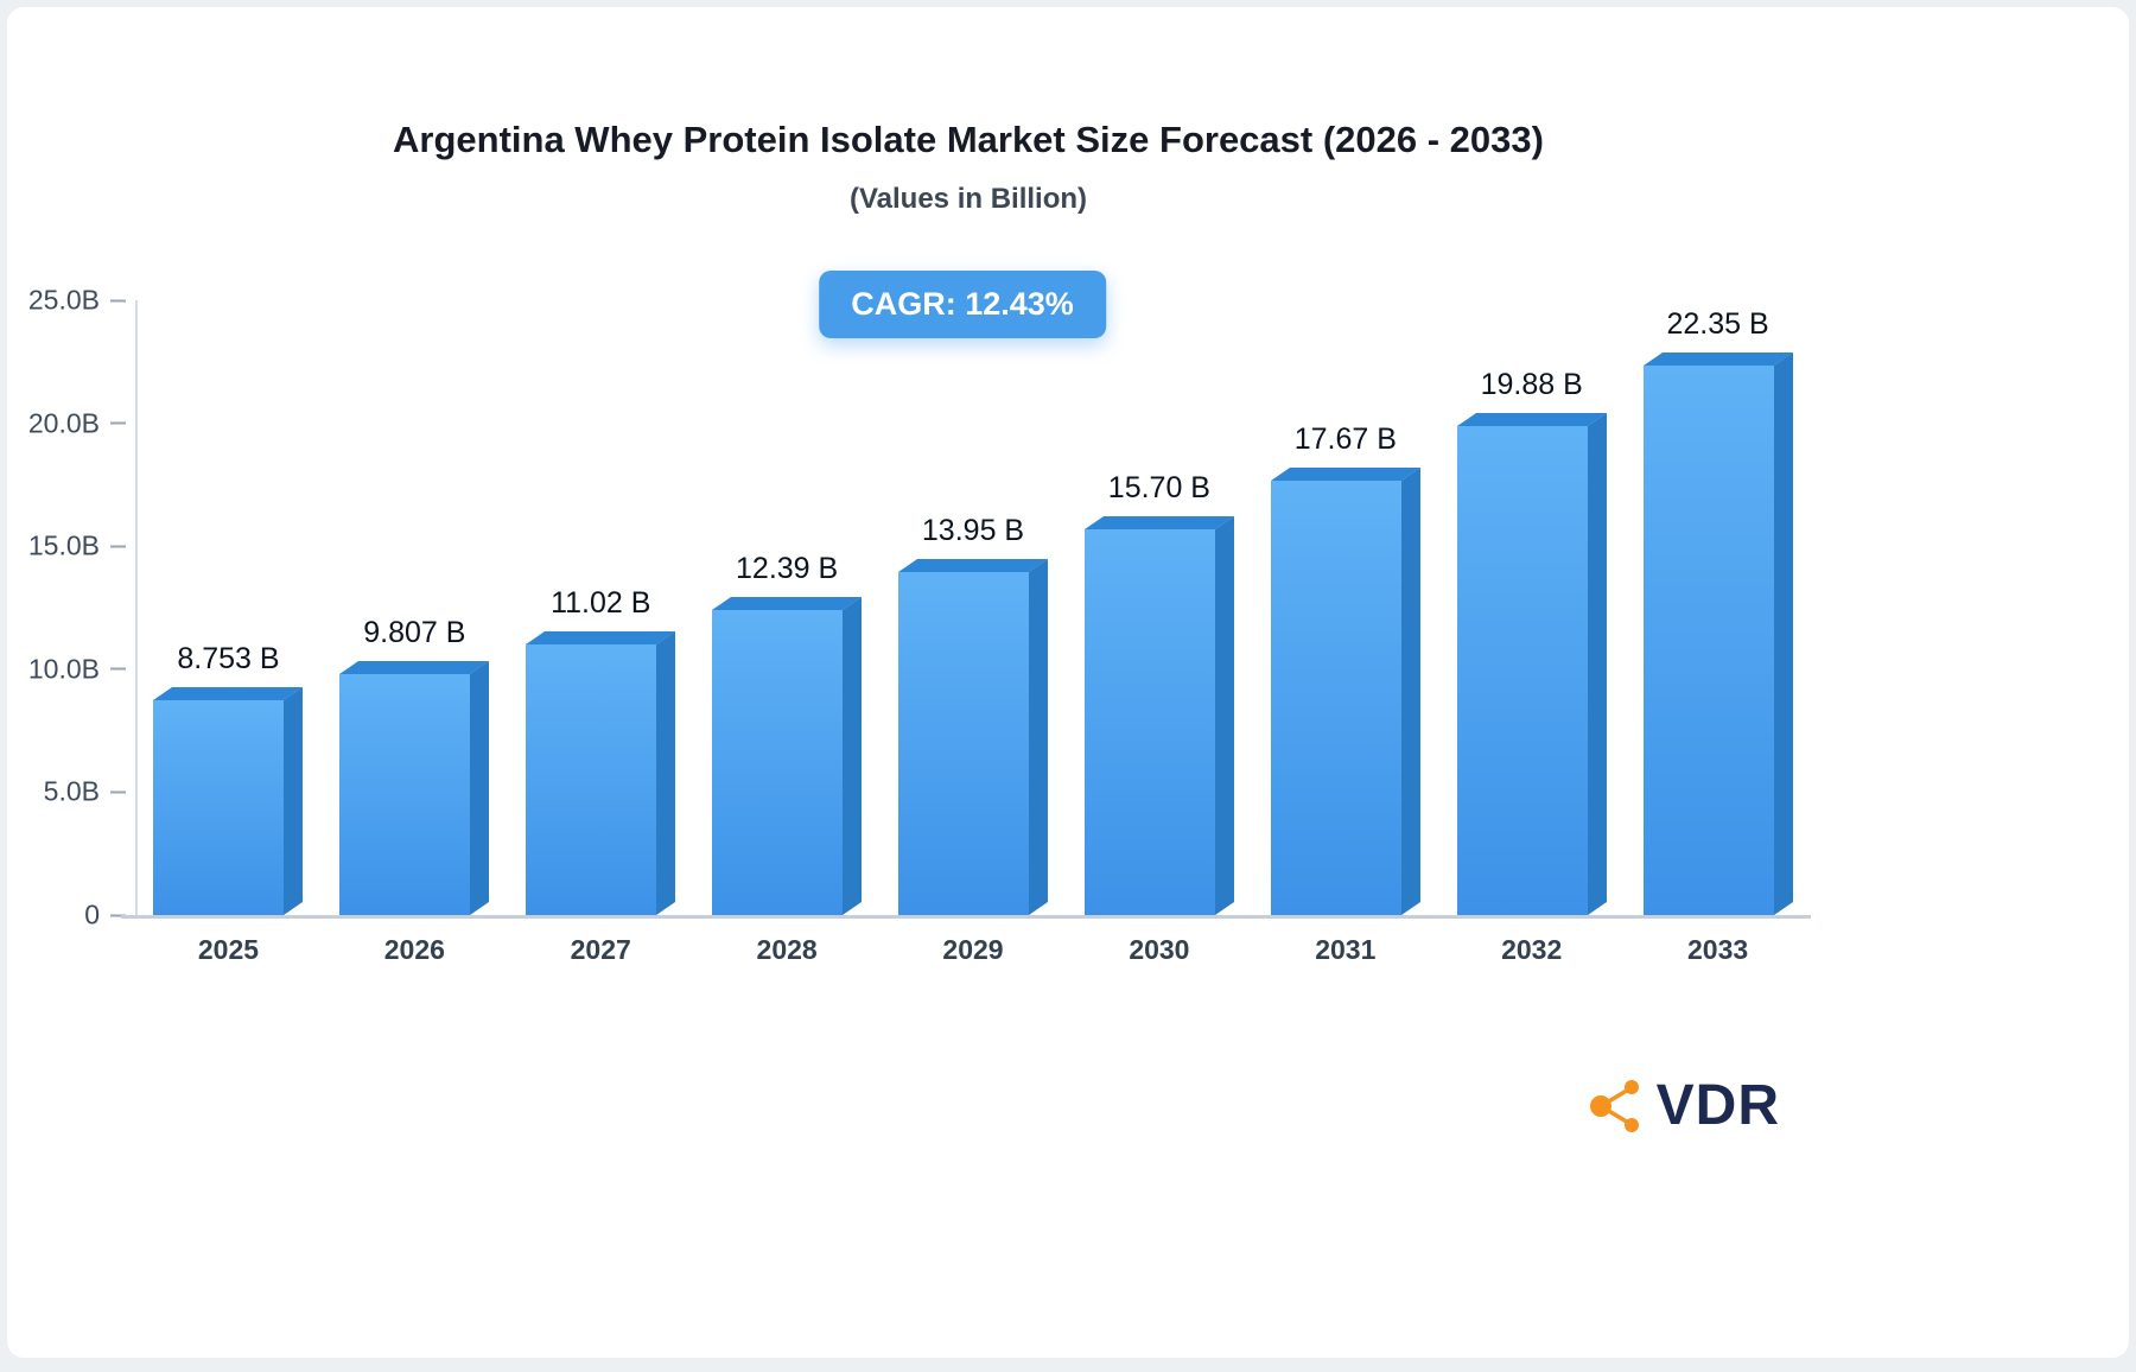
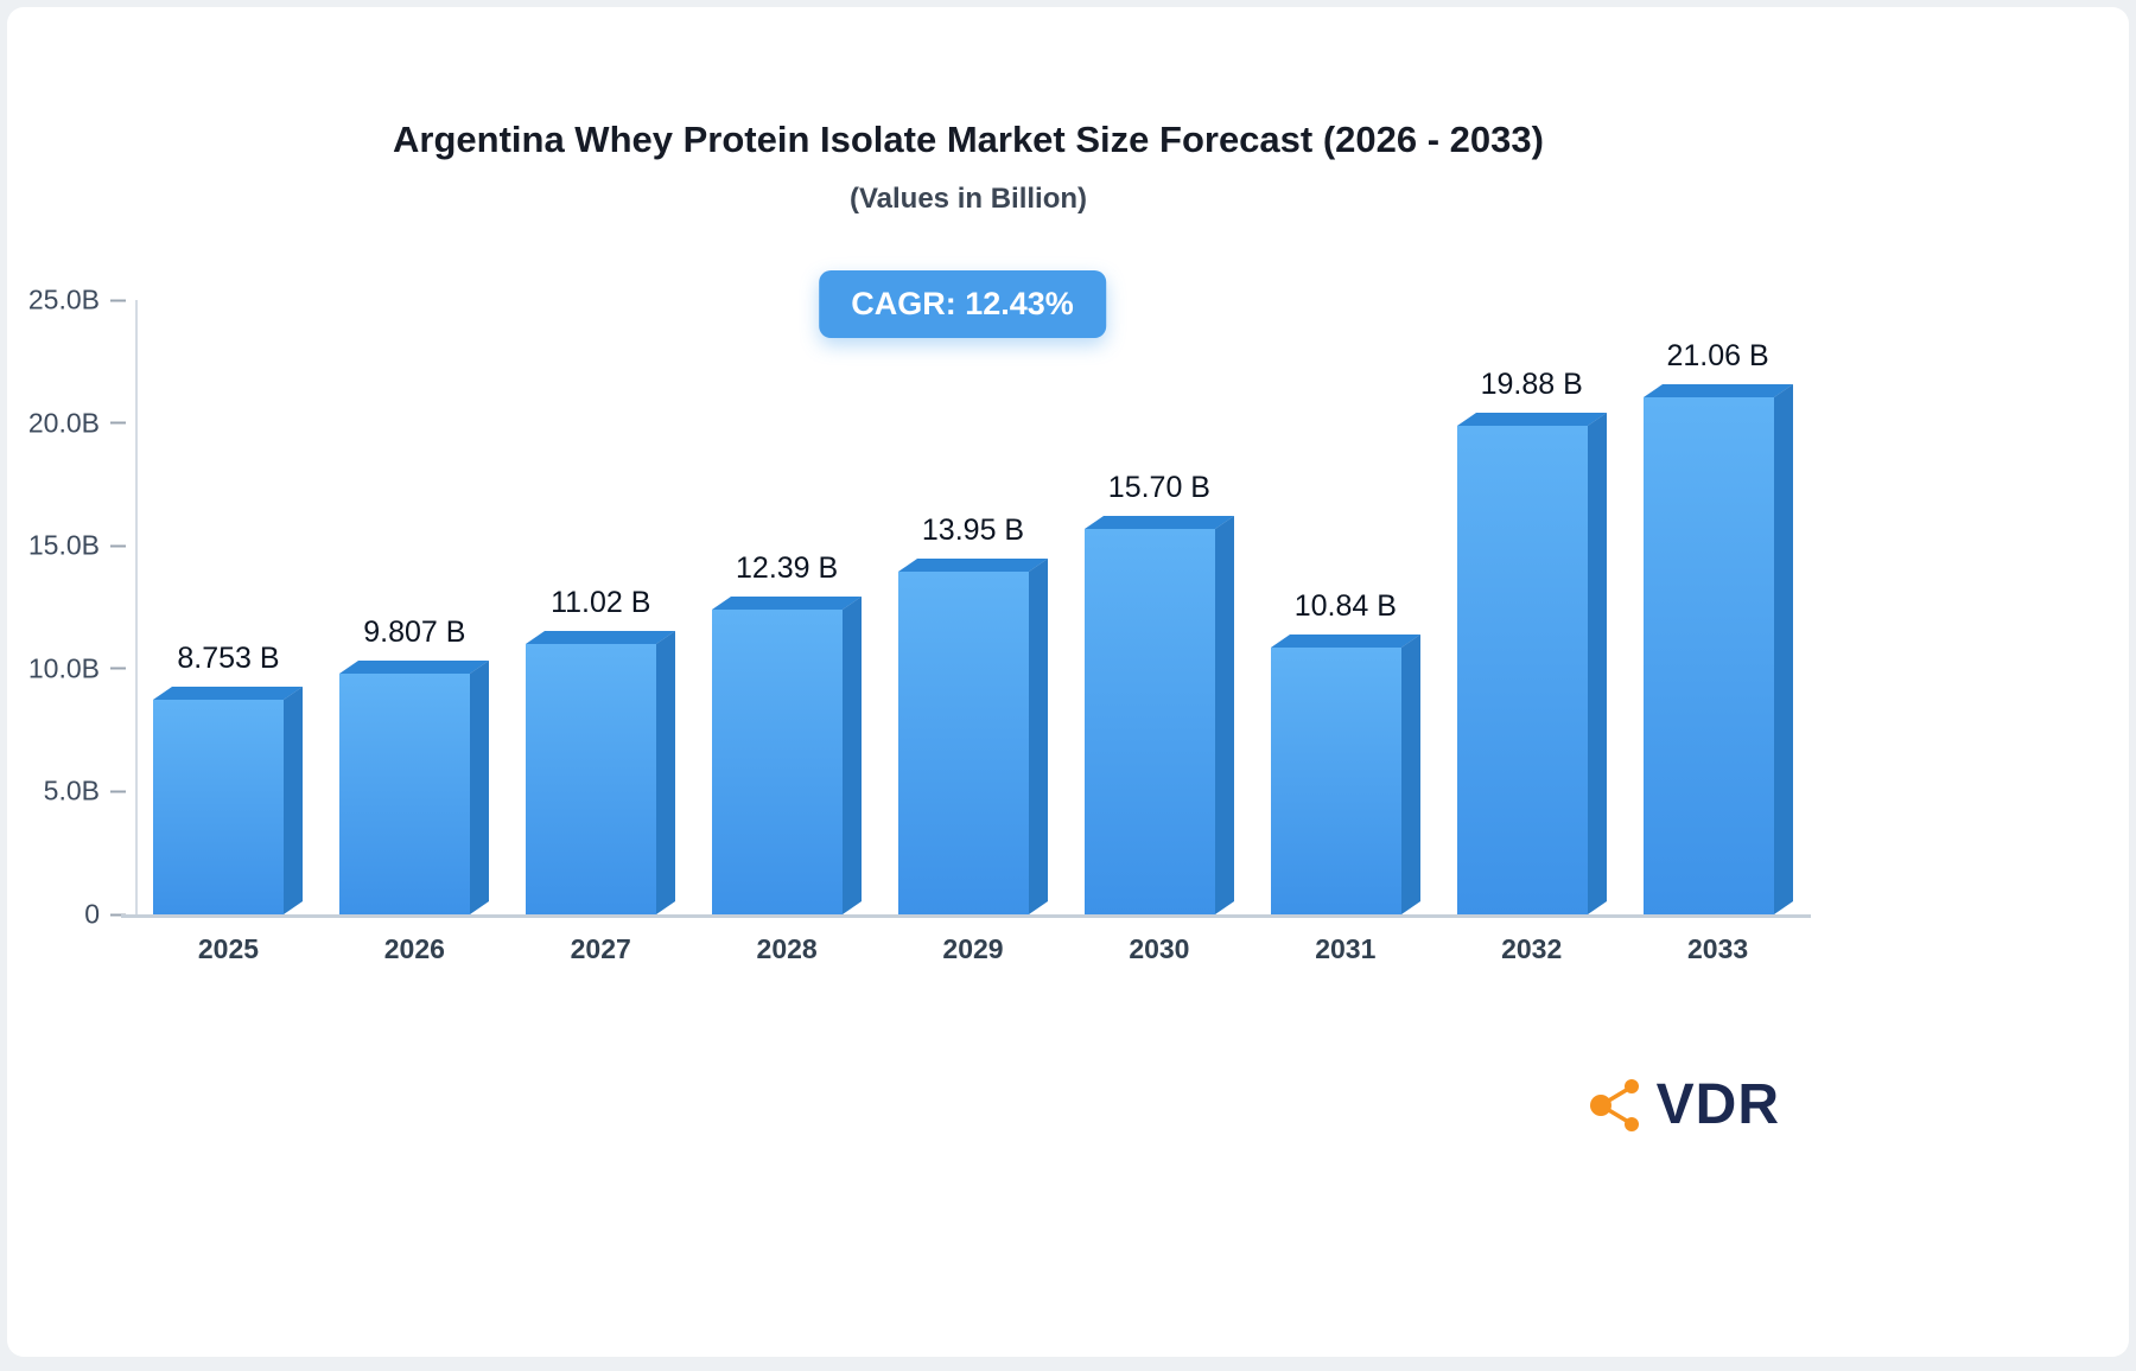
2031: 17.67 -> 10.84
2033: 22.35 -> 21.06
